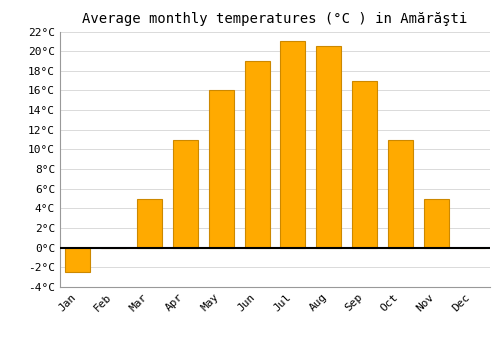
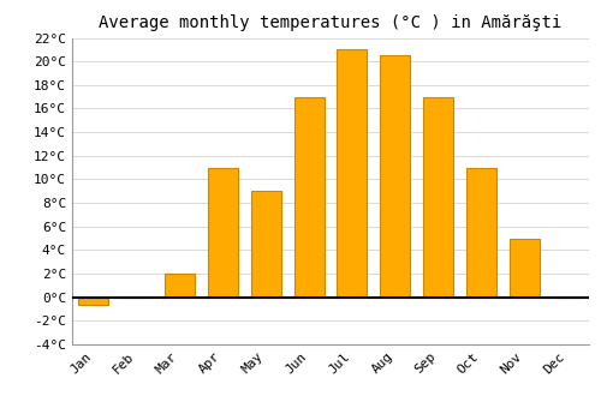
Jan: -2.5°C -> -0.6°C
Mar: 5.0°C -> 2.0°C
May: 16.0°C -> 9.0°C
Jun: 19.0°C -> 17.0°C
